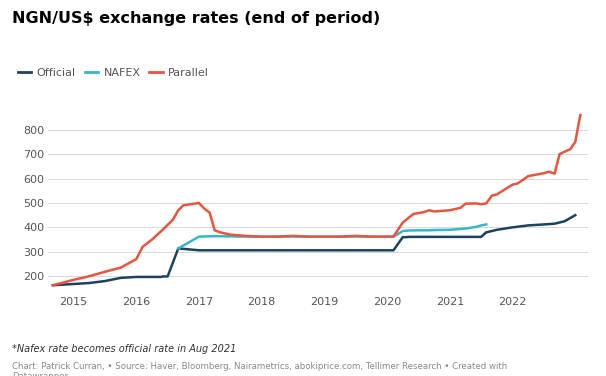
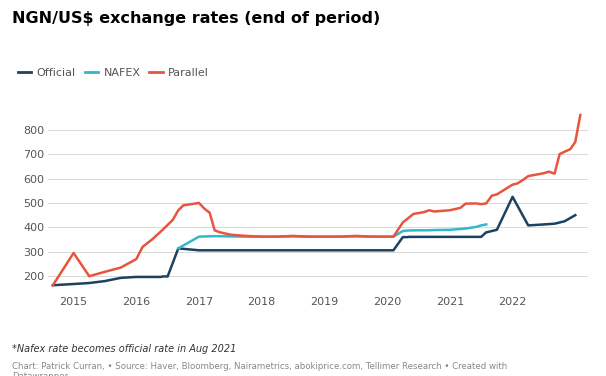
Parallel/2015: 185 -> 295
Official/2022: 400 -> 525
